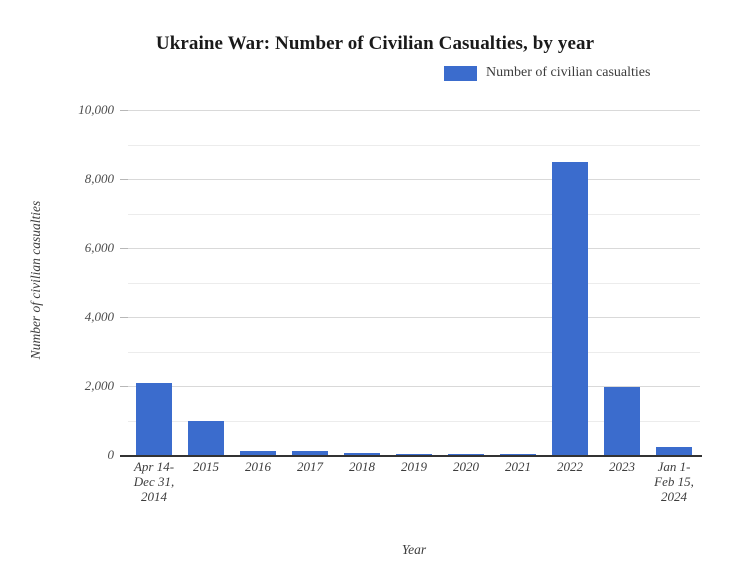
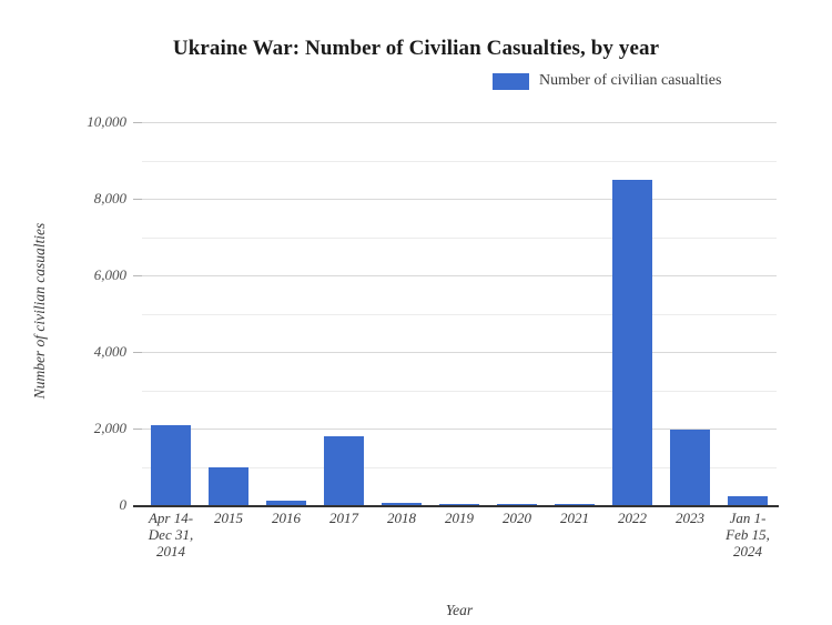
2017: 100 -> 1800
